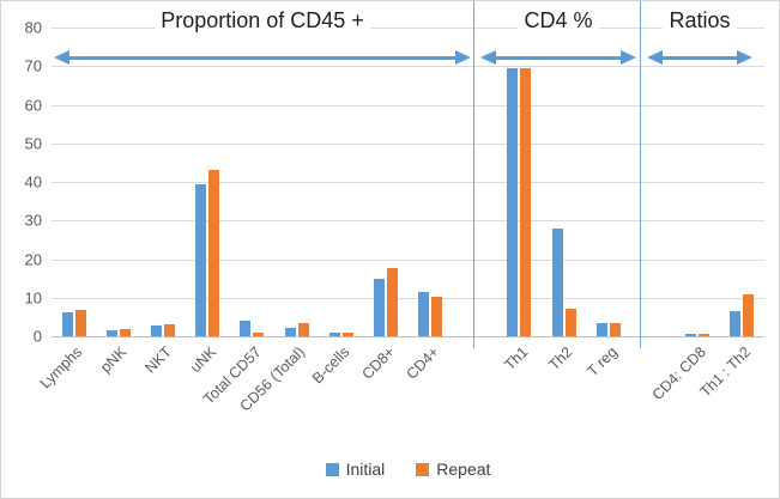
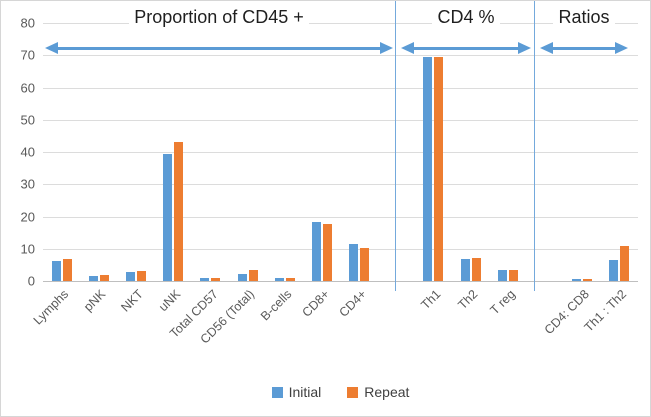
Initial/Total CD57: 4 -> 1
Initial/CD8+: 15 -> 18
Initial/Th2: 28 -> 7
